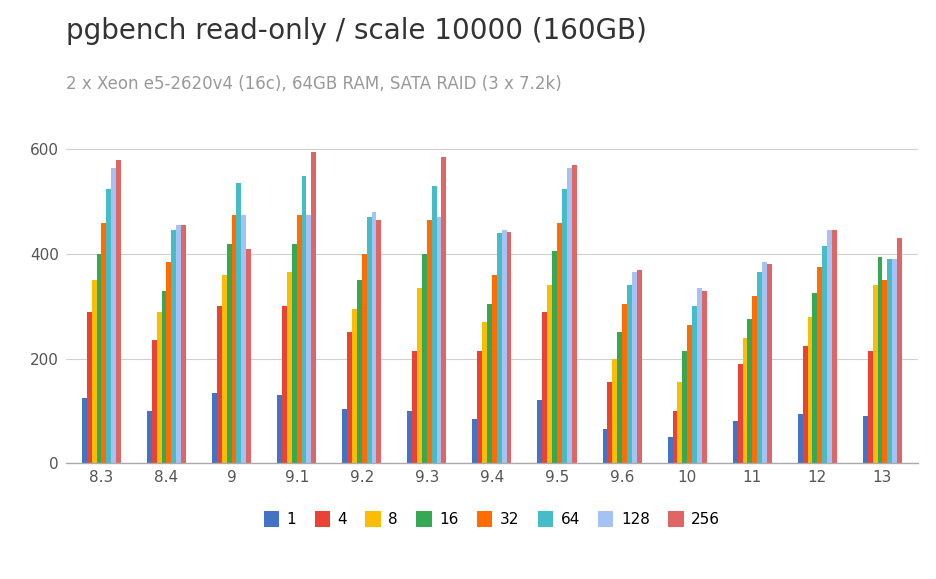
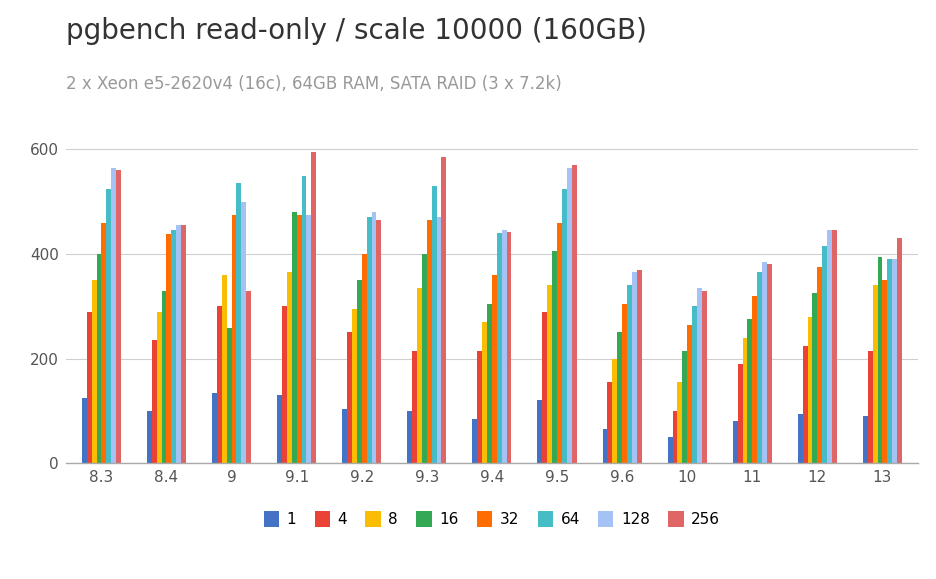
256/8.3: 580 -> 560
32/8.4: 385 -> 438
16/9: 420 -> 258
128/9: 475 -> 500
256/9: 410 -> 330
16/9.1: 420 -> 480
